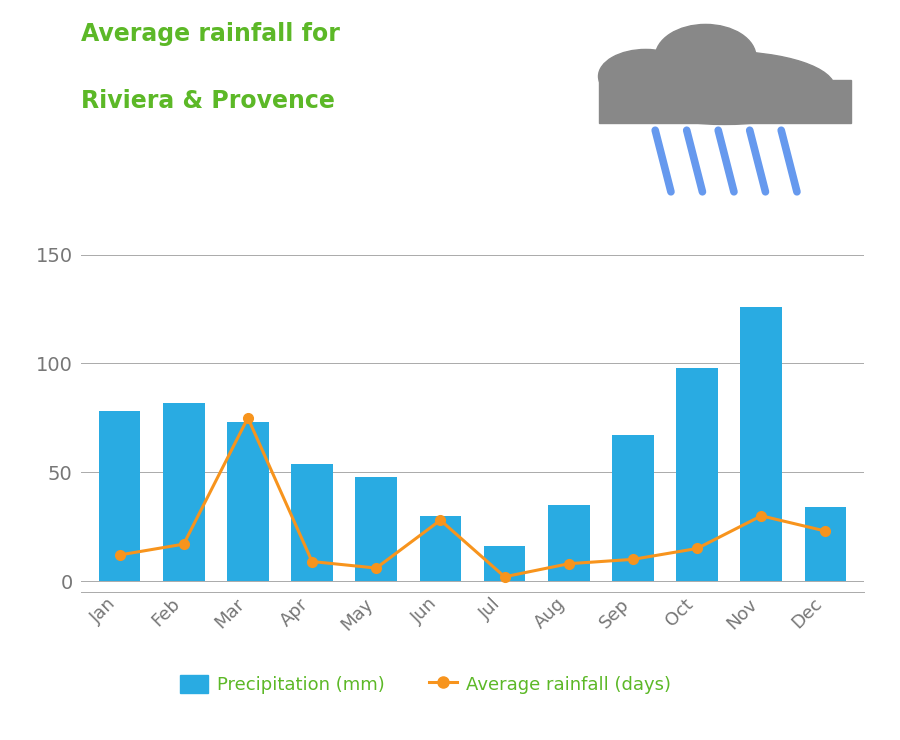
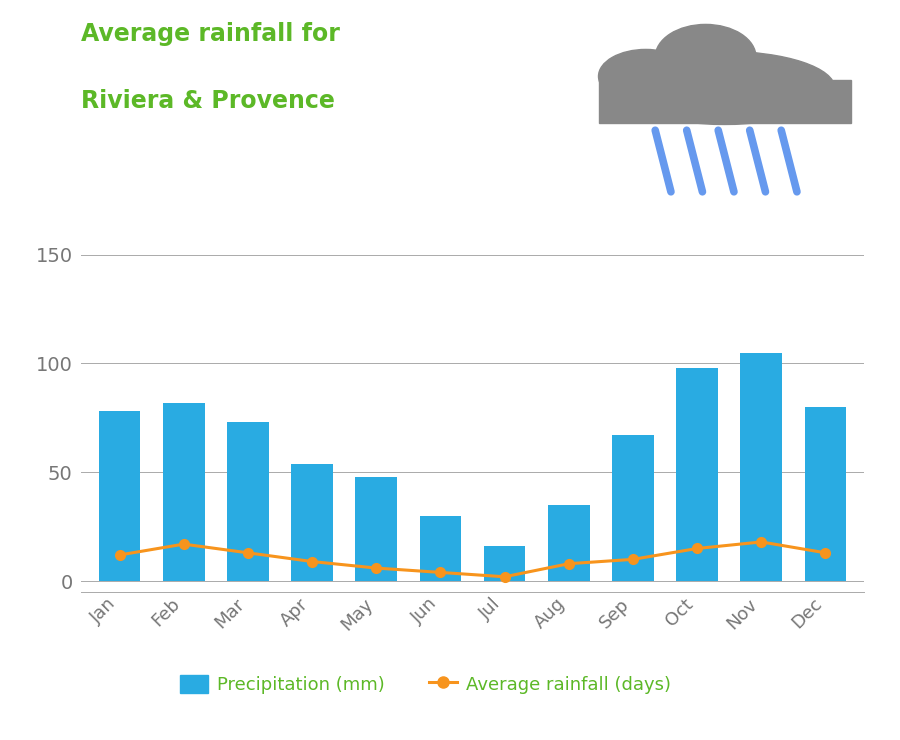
Average rainfall (days)/Mar: 75 -> 13
Average rainfall (days)/Jun: 28 -> 4
Precipitation (mm)/Nov: 126 -> 105
Average rainfall (days)/Nov: 30 -> 18
Precipitation (mm)/Dec: 34 -> 80
Average rainfall (days)/Dec: 23 -> 13
